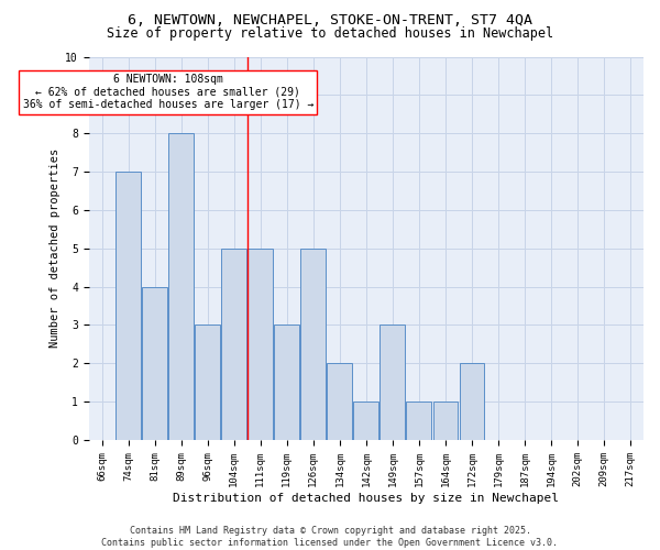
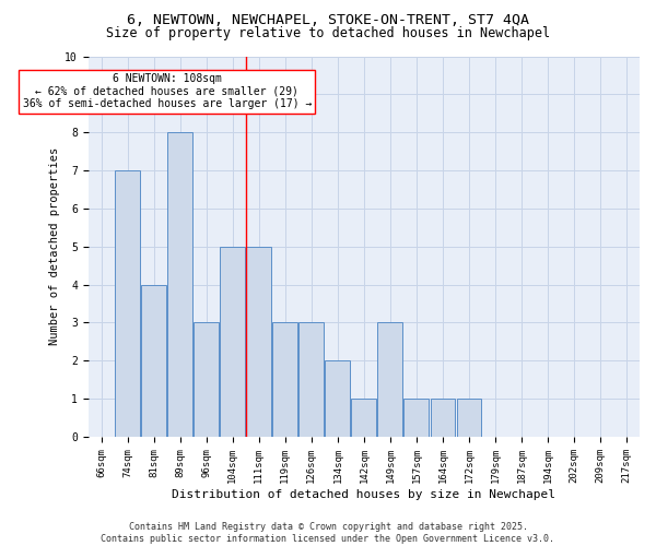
126sqm: 5 -> 3
172sqm: 2 -> 1
